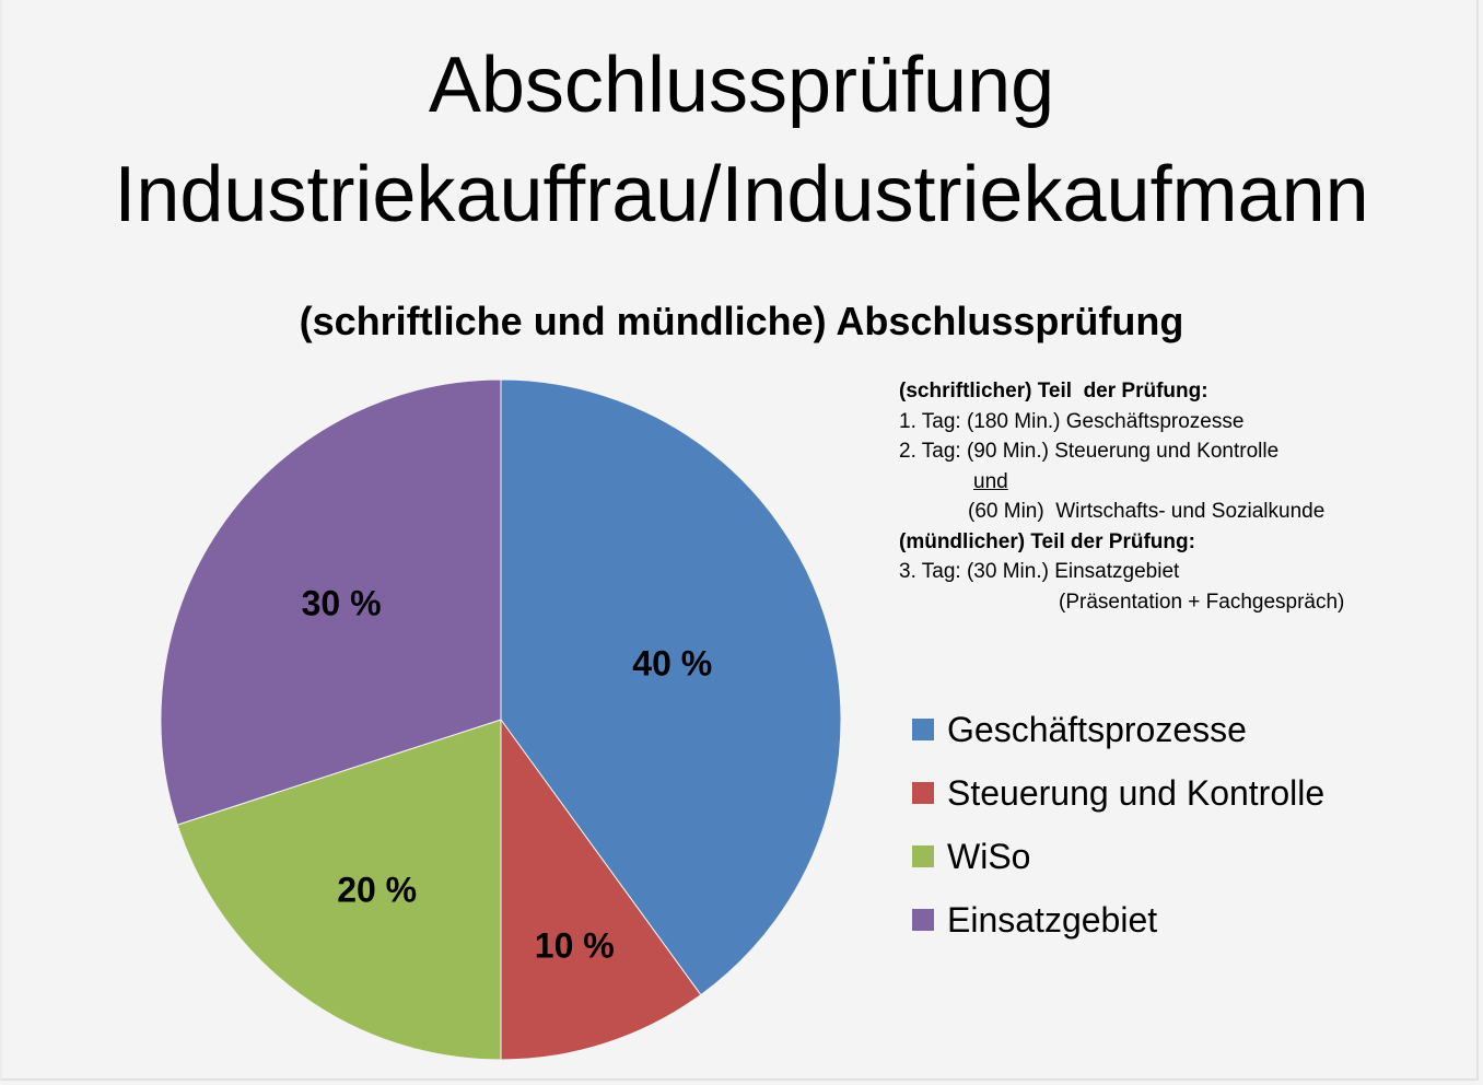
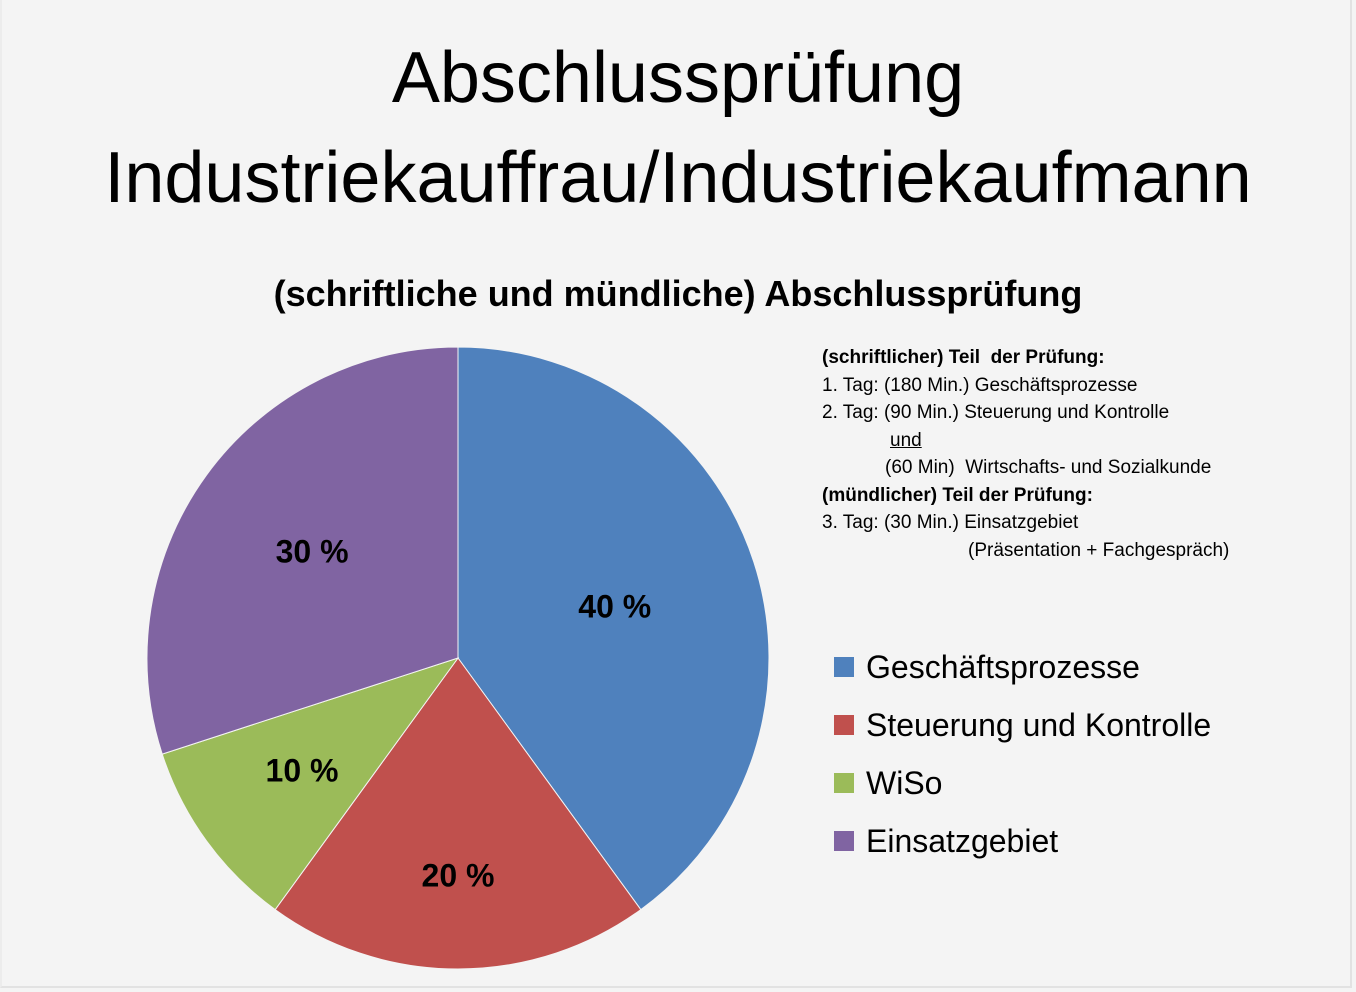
Steuerung und Kontrolle: 10 -> 20
WiSo: 20 -> 10
